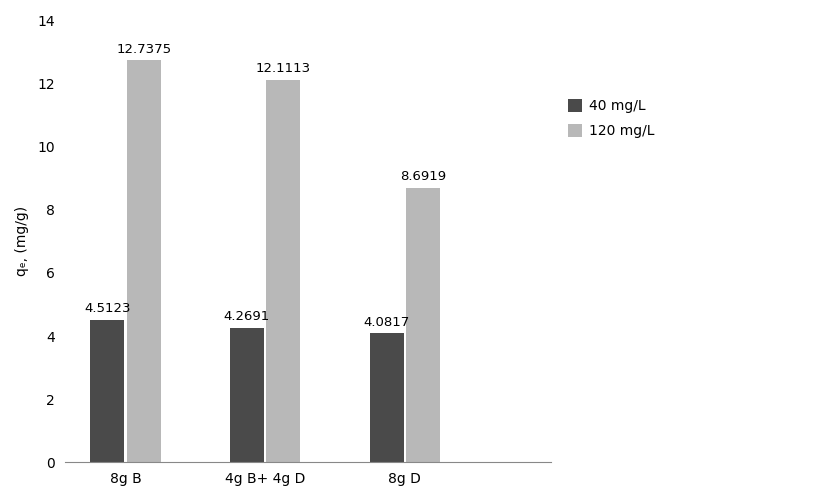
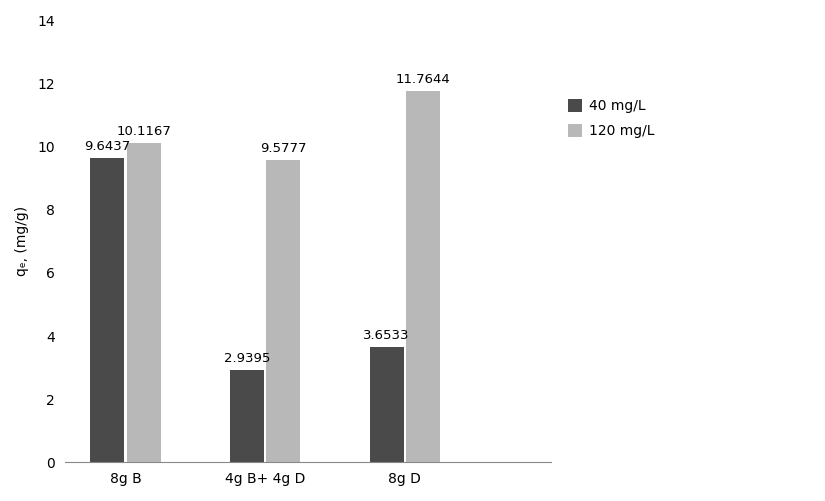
40 mg/L/8g B: 4.5123 -> 9.6437
120 mg/L/8g B: 12.7375 -> 10.1167
40 mg/L/4g B+ 4g D: 4.2691 -> 2.9395
120 mg/L/4g B+ 4g D: 12.1113 -> 9.5777
40 mg/L/8g D: 4.0817 -> 3.6533
120 mg/L/8g D: 8.6919 -> 11.7644
